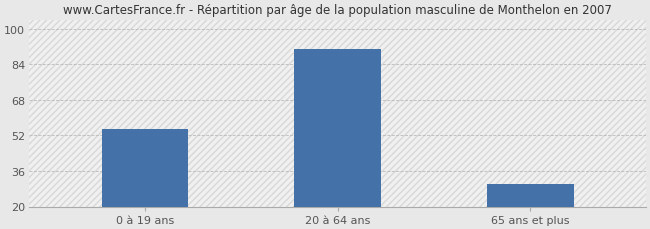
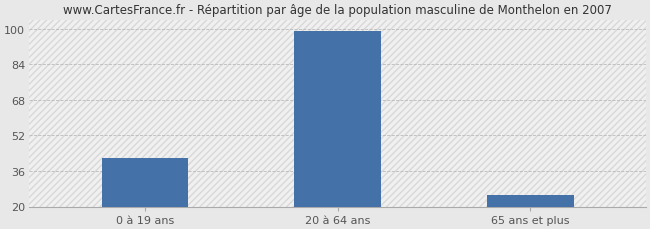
0 à 19 ans: 55 -> 42
20 à 64 ans: 91 -> 99
65 ans et plus: 30 -> 25
